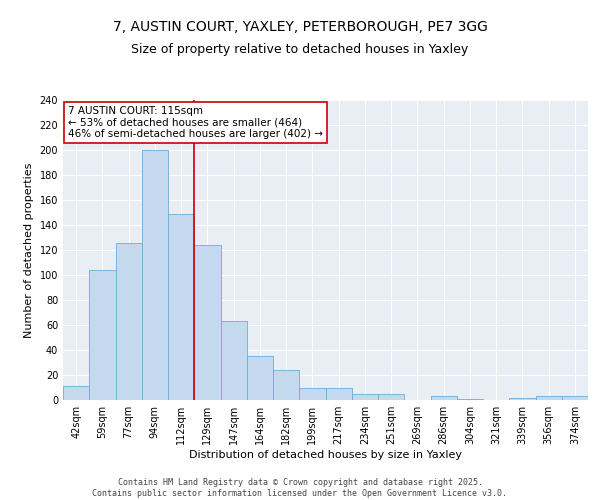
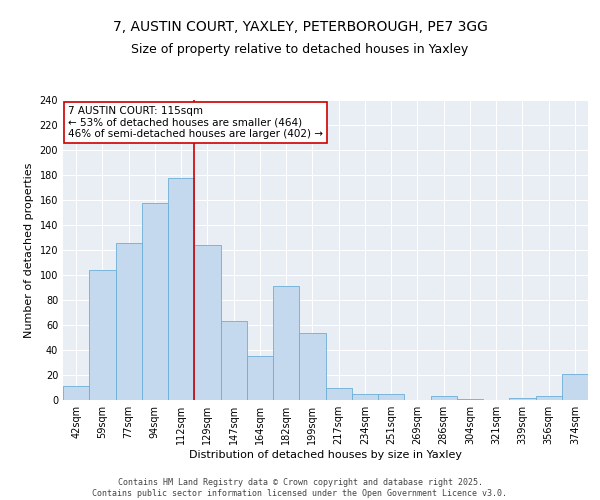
94sqm: 200 -> 158
112sqm: 149 -> 178
182sqm: 24 -> 91
199sqm: 10 -> 54
374sqm: 3 -> 21
